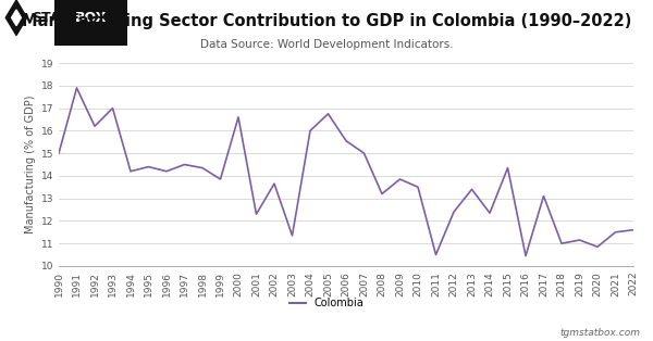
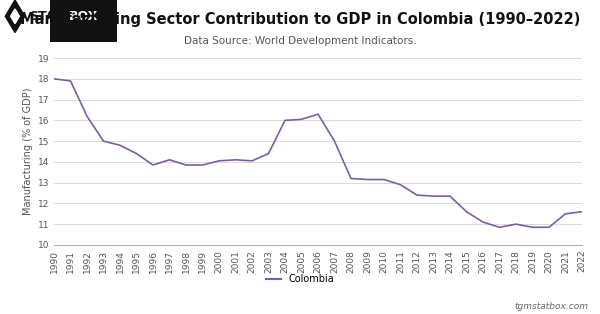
1990: 15.00 -> 18.00
1993: 17.00 -> 15.00
1994: 14.20 -> 14.80
1996: 14.20 -> 13.85
1997: 14.50 -> 14.10
1998: 14.35 -> 13.85
2000: 16.60 -> 14.05
2001: 12.30 -> 14.10
2002: 13.65 -> 14.05
2003: 11.35 -> 14.40
2005: 16.75 -> 16.05
2006: 15.55 -> 16.30
2009: 13.85 -> 13.15
2010: 13.50 -> 13.15
2011: 10.50 -> 12.90
2013: 13.40 -> 12.35
2015: 14.35 -> 11.60
2016: 10.45 -> 11.10
2017: 13.10 -> 10.85
2019: 11.15 -> 10.85
